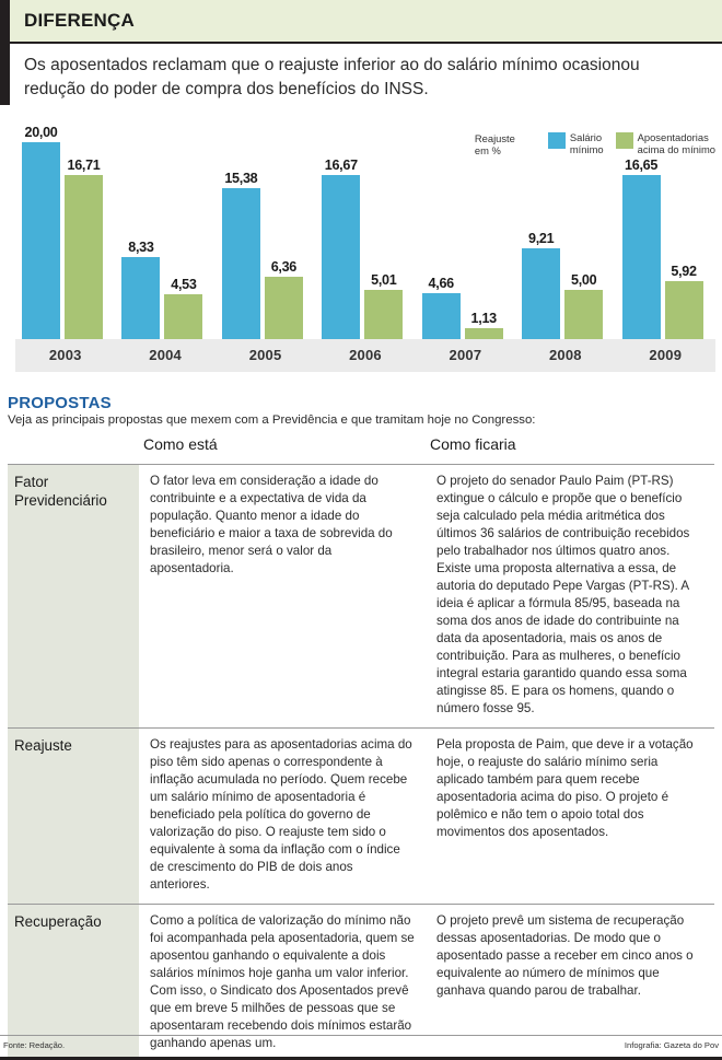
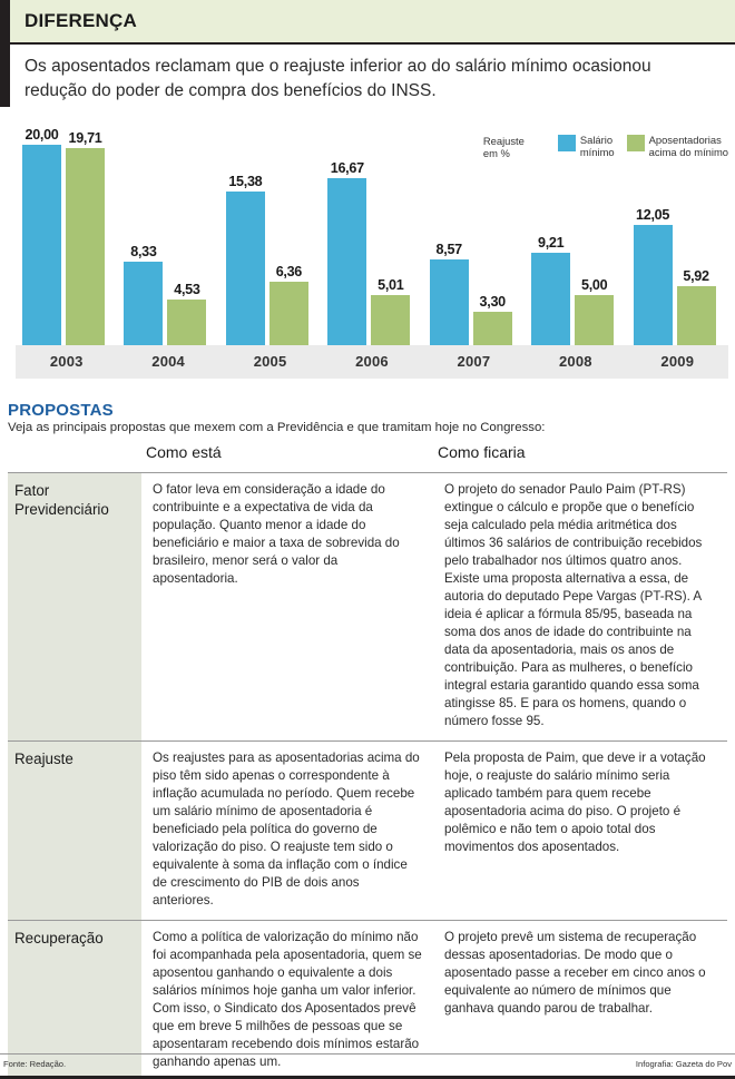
Aposentadorias acima do mínimo/2003: 16,71 -> 19,71
Salário mínimo/2007: 4,66 -> 8,57
Aposentadorias acima do mínimo/2007: 1,13 -> 3,30
Salário mínimo/2009: 16,65 -> 12,05
